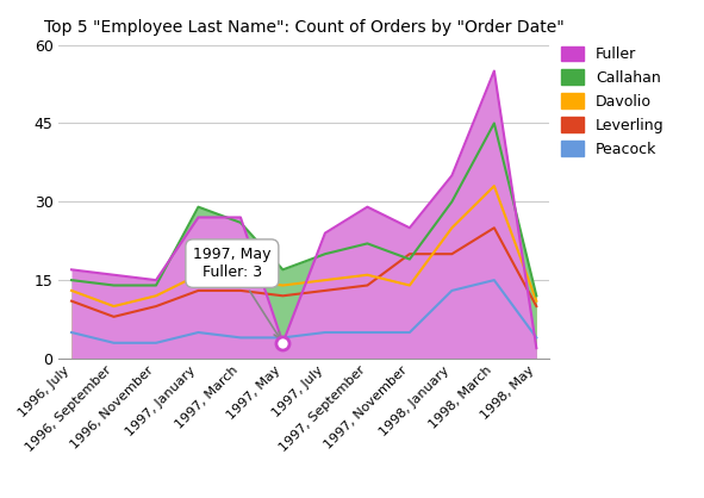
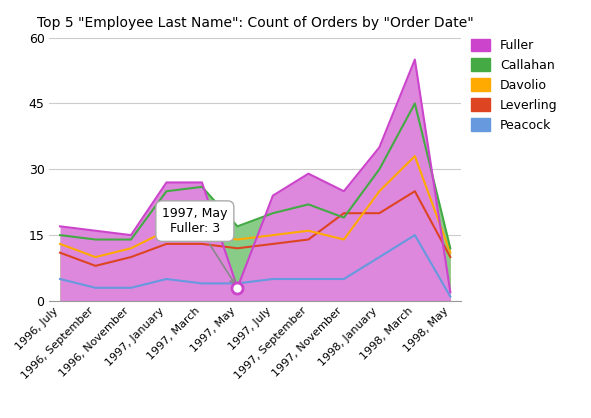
Callahan/1997, January: 29 -> 25
Peacock/1998, January: 13 -> 10
Peacock/1998, May: 4 -> 1
